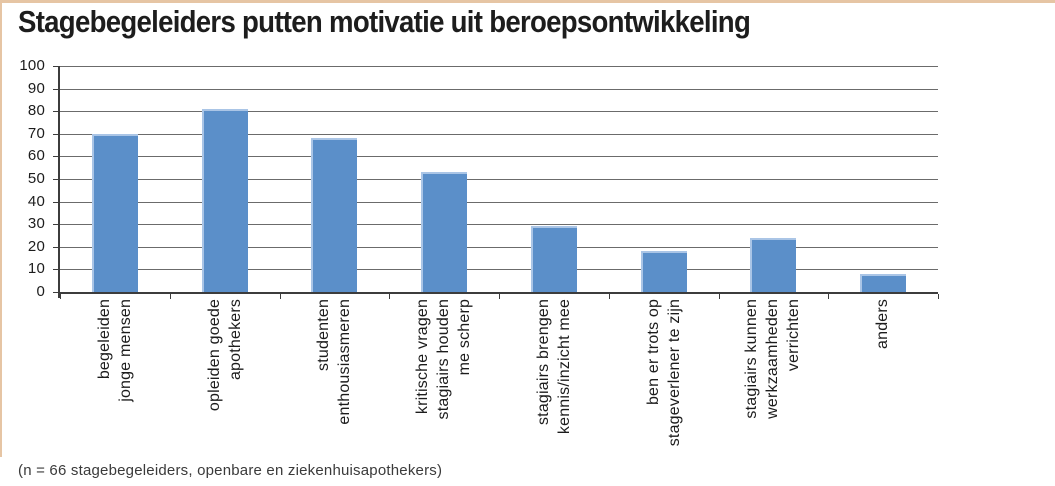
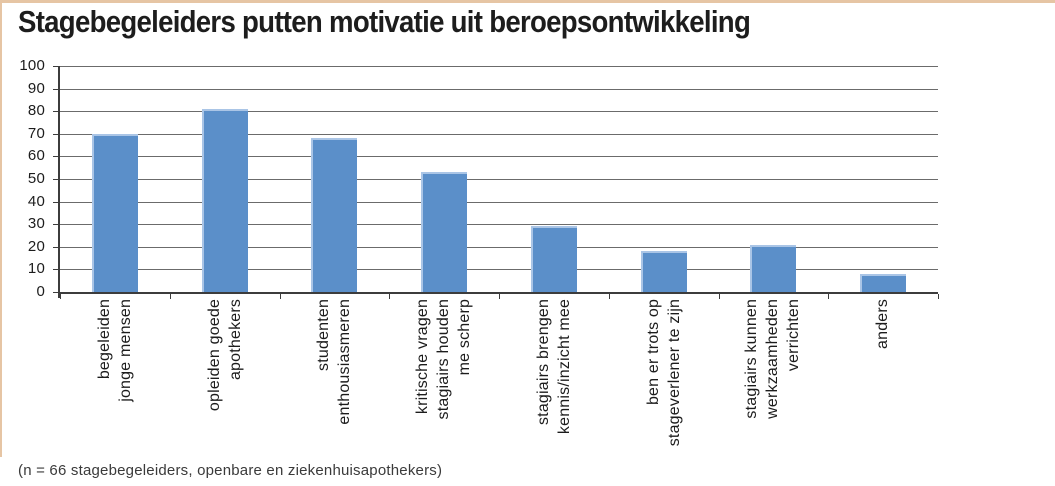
stagiairs kunnen werkzaamheden verrichten: 24 -> 21
